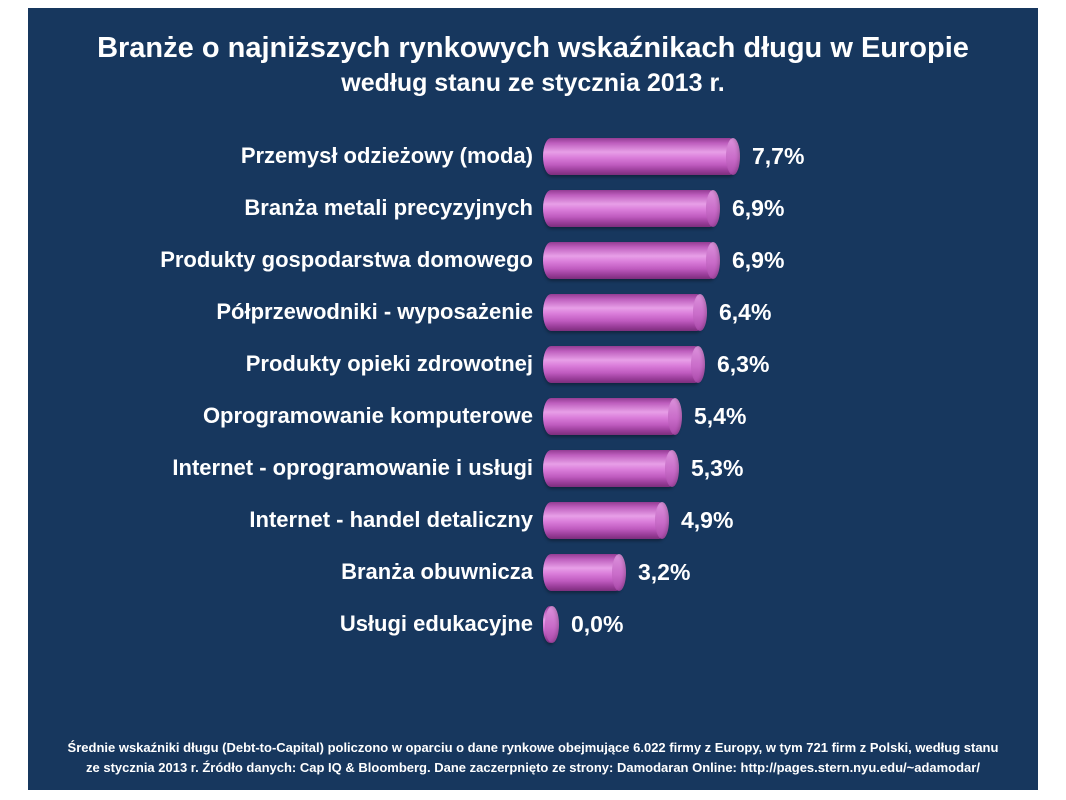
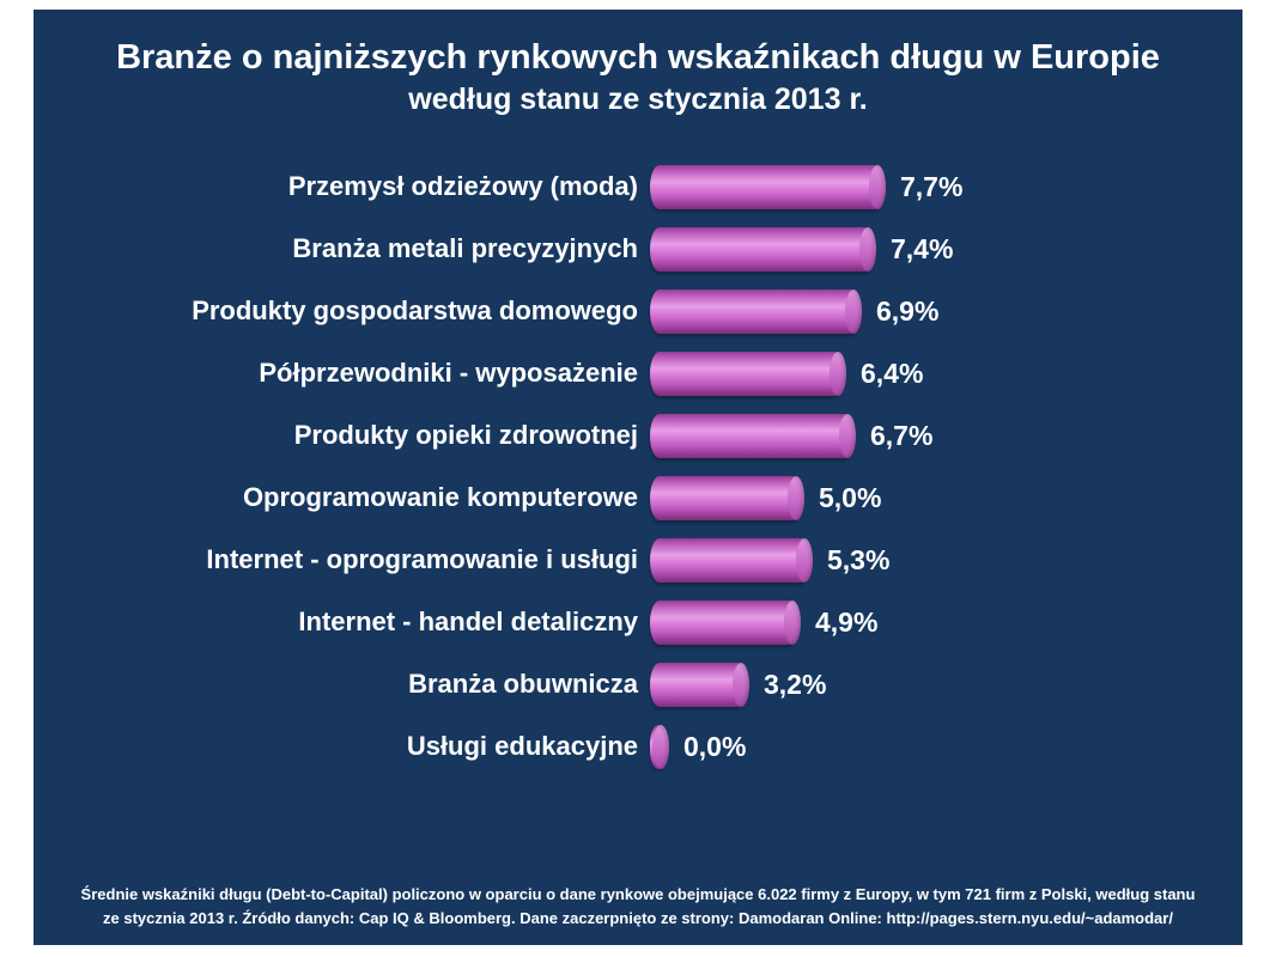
Branża metali precyzyjnych: 6,9% -> 7,4%
Produkty opieki zdrowotnej: 6,3% -> 6,7%
Oprogramowanie komputerowe: 5,4% -> 5,0%
